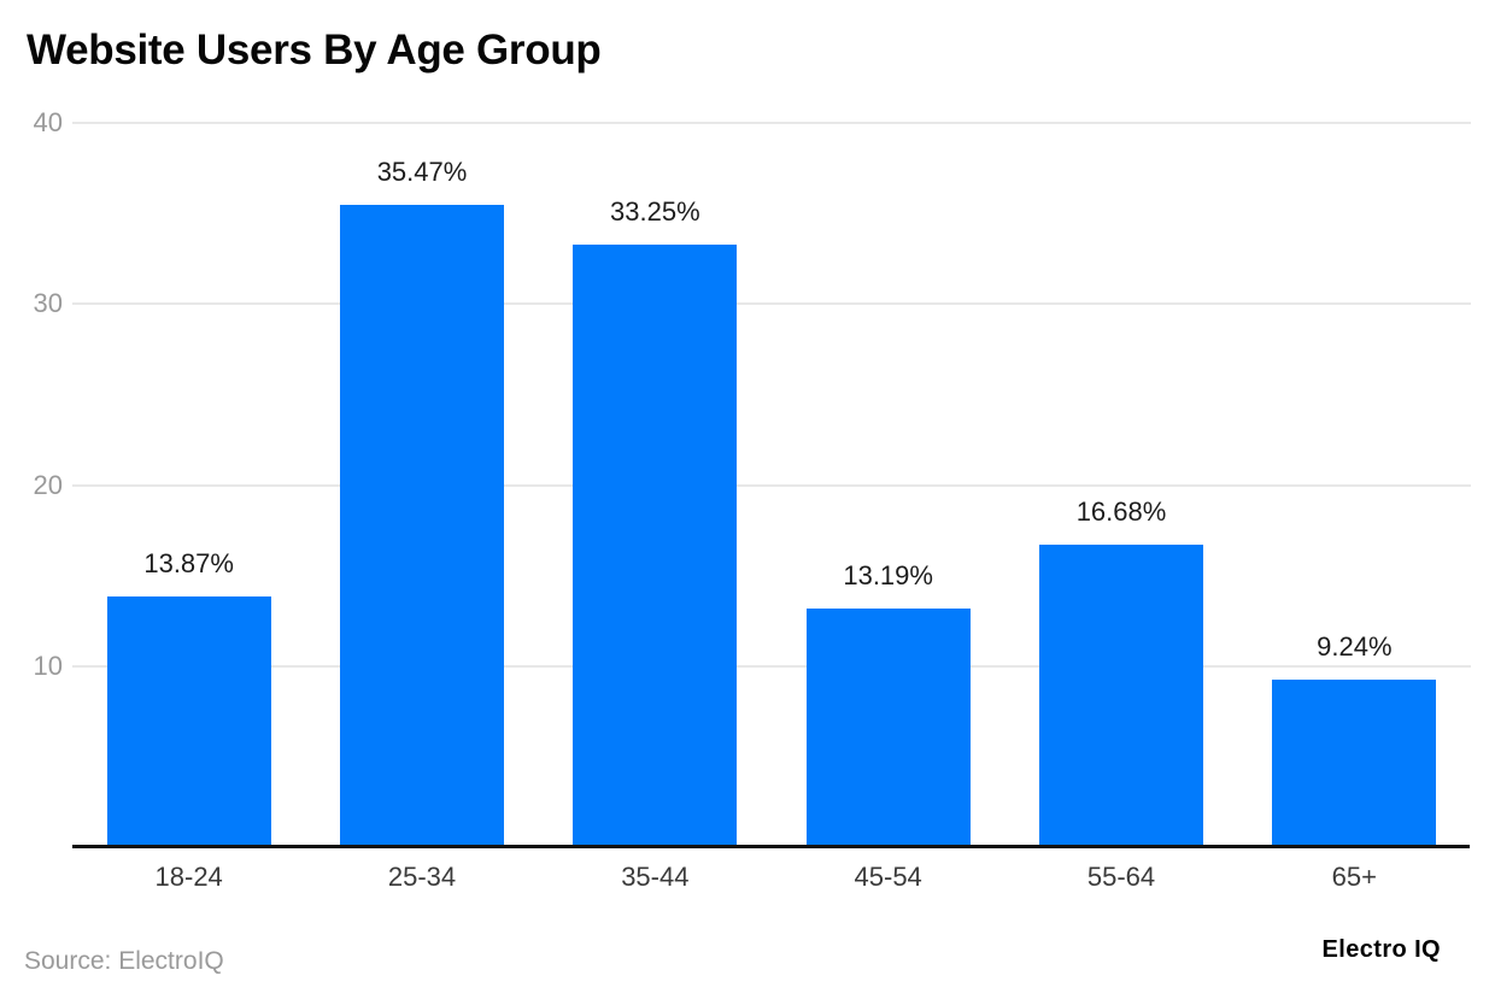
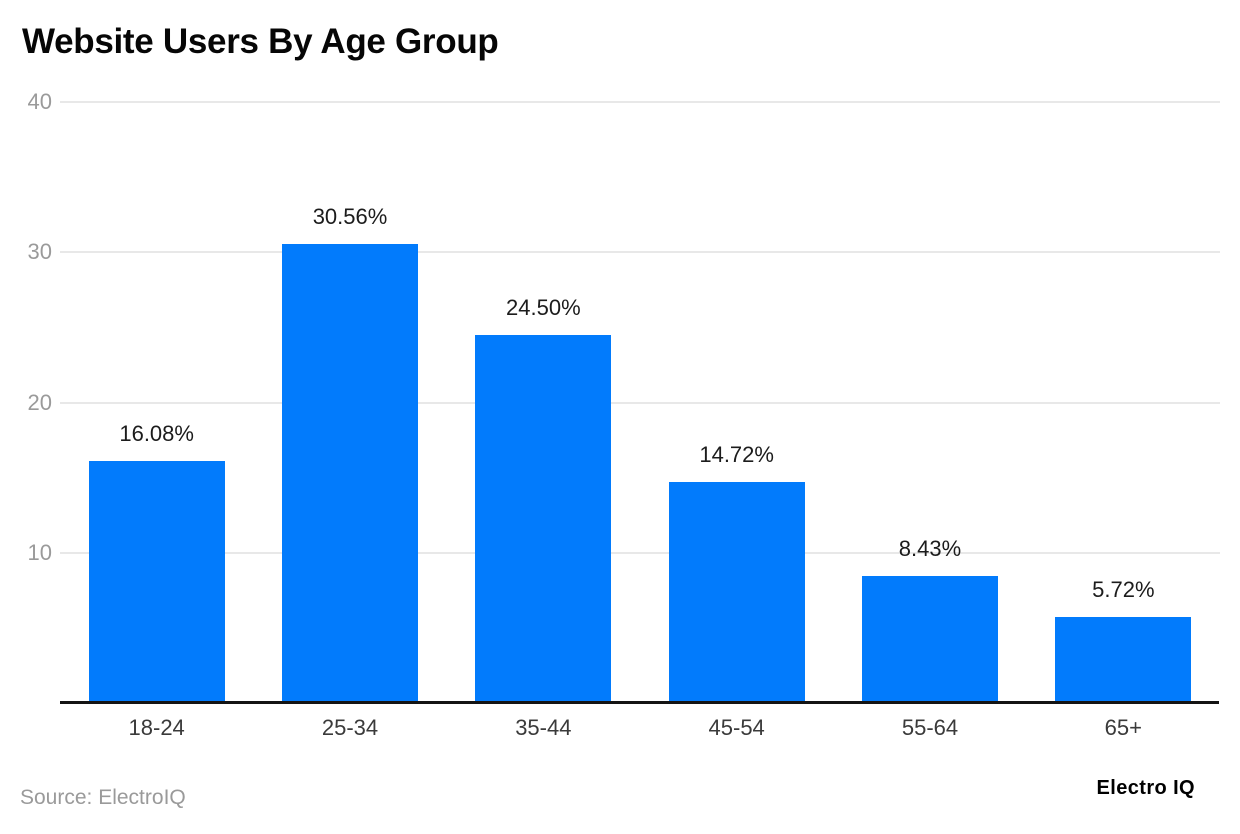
18-24: 13.87% -> 16.08%
25-34: 35.47% -> 30.56%
35-44: 33.25% -> 24.50%
45-54: 13.19% -> 14.72%
55-64: 16.68% -> 8.43%
65+: 9.24% -> 5.72%
